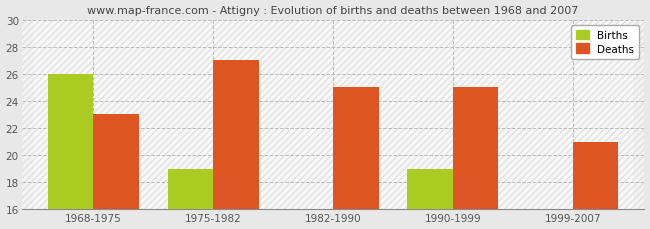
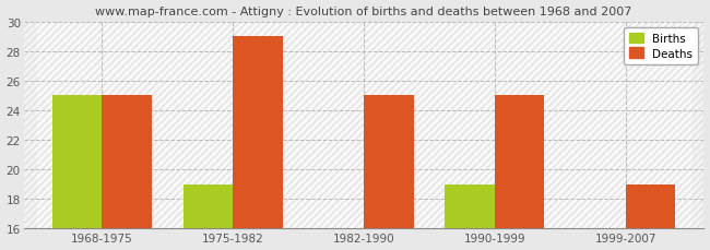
Births/1968-1975: 26 -> 25
Deaths/1968-1975: 23 -> 25
Deaths/1975-1982: 27 -> 29
Deaths/1999-2007: 21 -> 19
